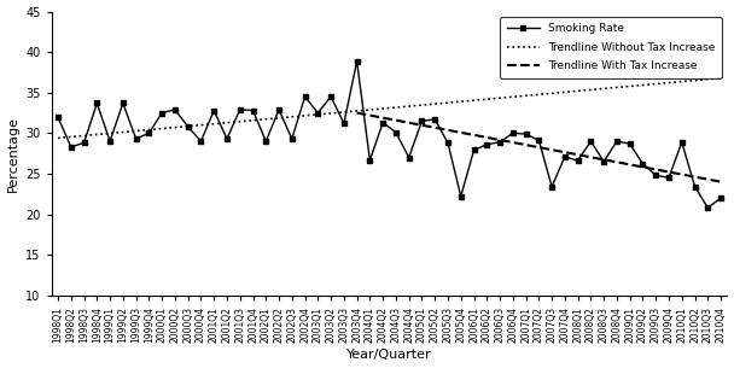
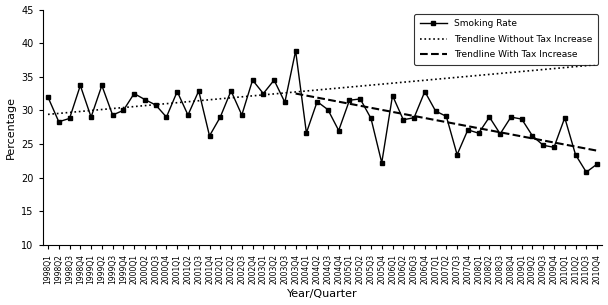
2000Q2: 32.9 -> 31.6
2001Q4: 32.8 -> 26.2
2006Q1: 27.9 -> 32.2
2006Q4: 30.0 -> 32.8
